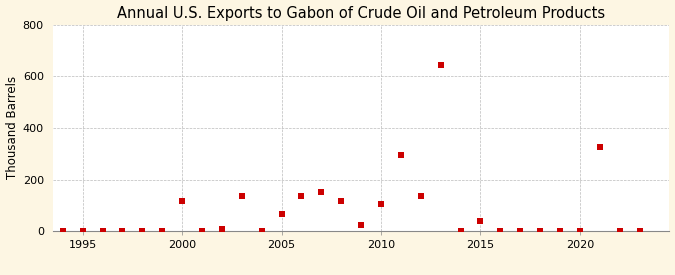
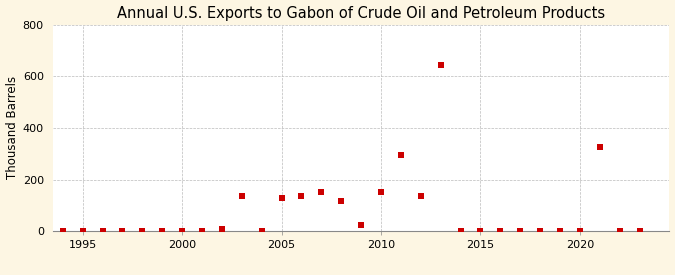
2000: 115 -> 2
2005: 65 -> 130
2010: 105 -> 150
2015: 40 -> 2
